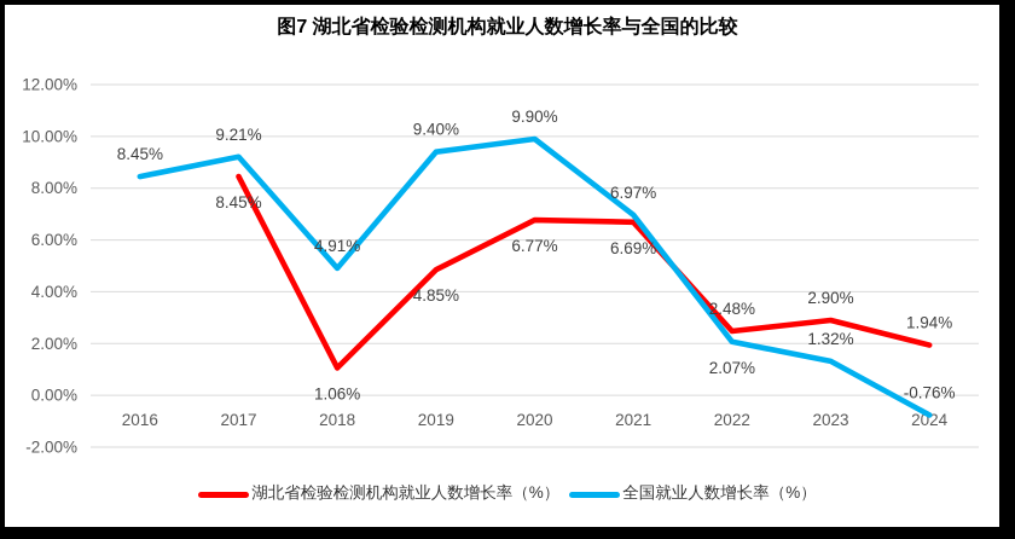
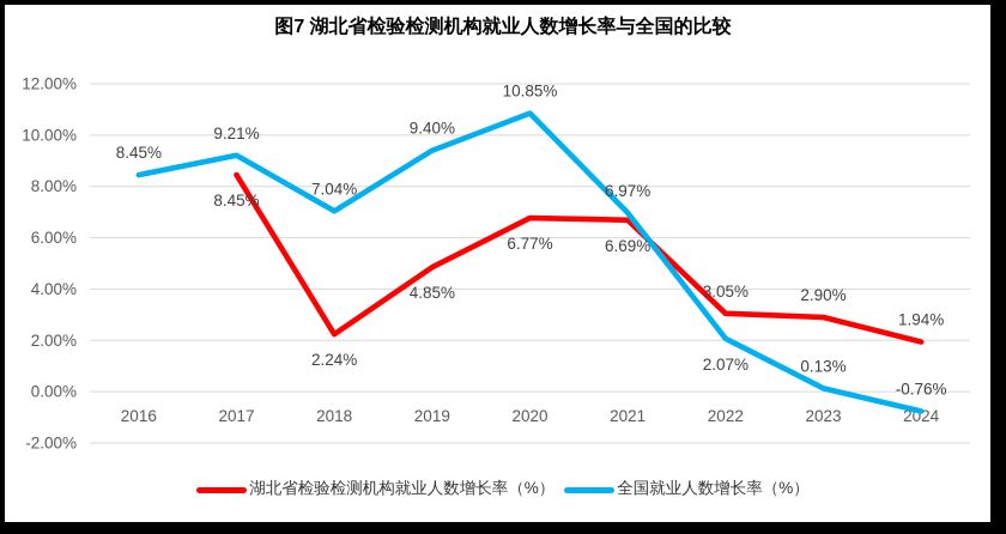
湖北省检验检测机构就业人数增长率（%）/2018: 1.06% -> 2.24%
全国就业人数增长率（%）/2018: 4.91% -> 7.04%
全国就业人数增长率（%）/2020: 9.90% -> 10.85%
湖北省检验检测机构就业人数增长率（%）/2022: 2.48% -> 3.05%
全国就业人数增长率（%）/2023: 1.32% -> 0.13%
